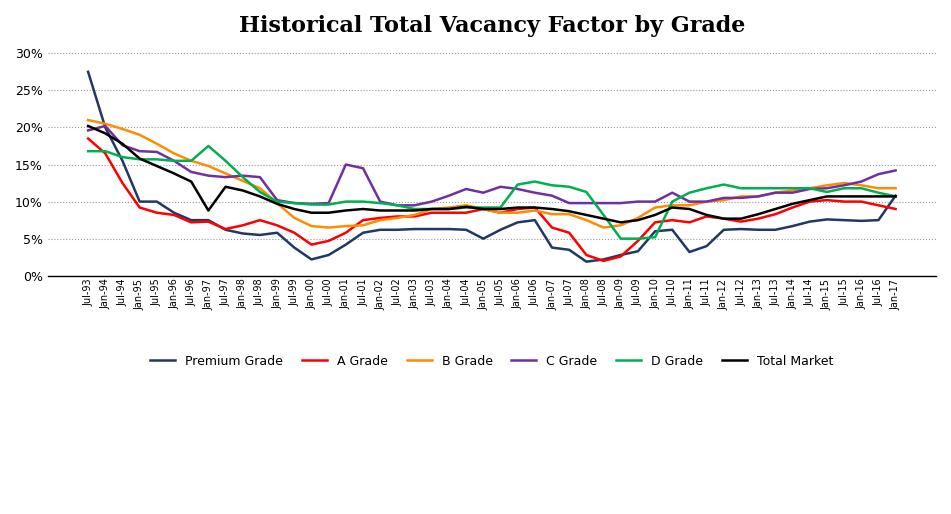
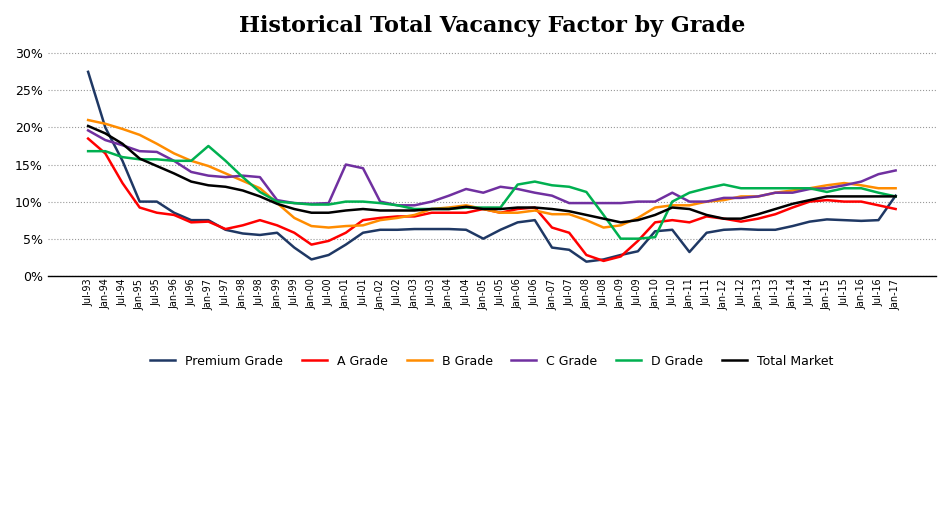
C Grade/Jan-94: 20.2% -> 18.3%
Total Market/Jan-97: 8.8% -> 12.2%
Premium Grade/Jul-11: 4.0% -> 5.8%
